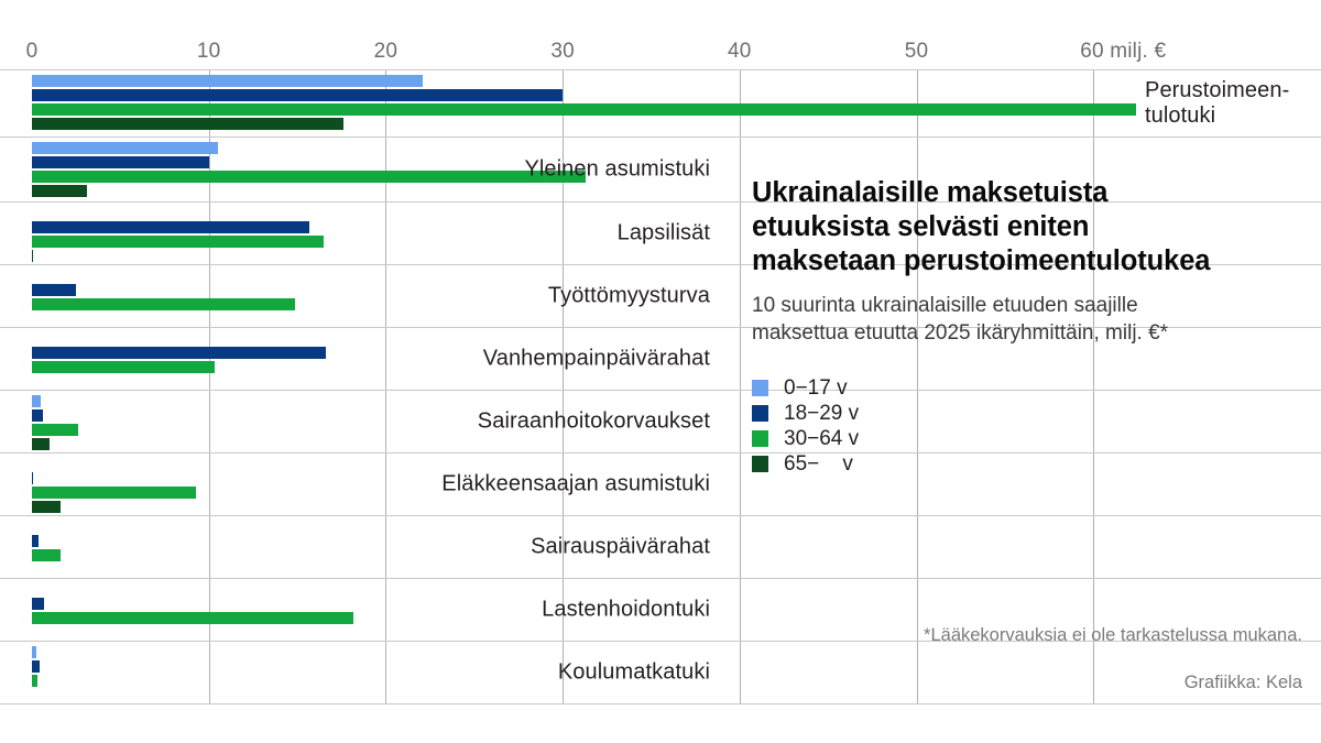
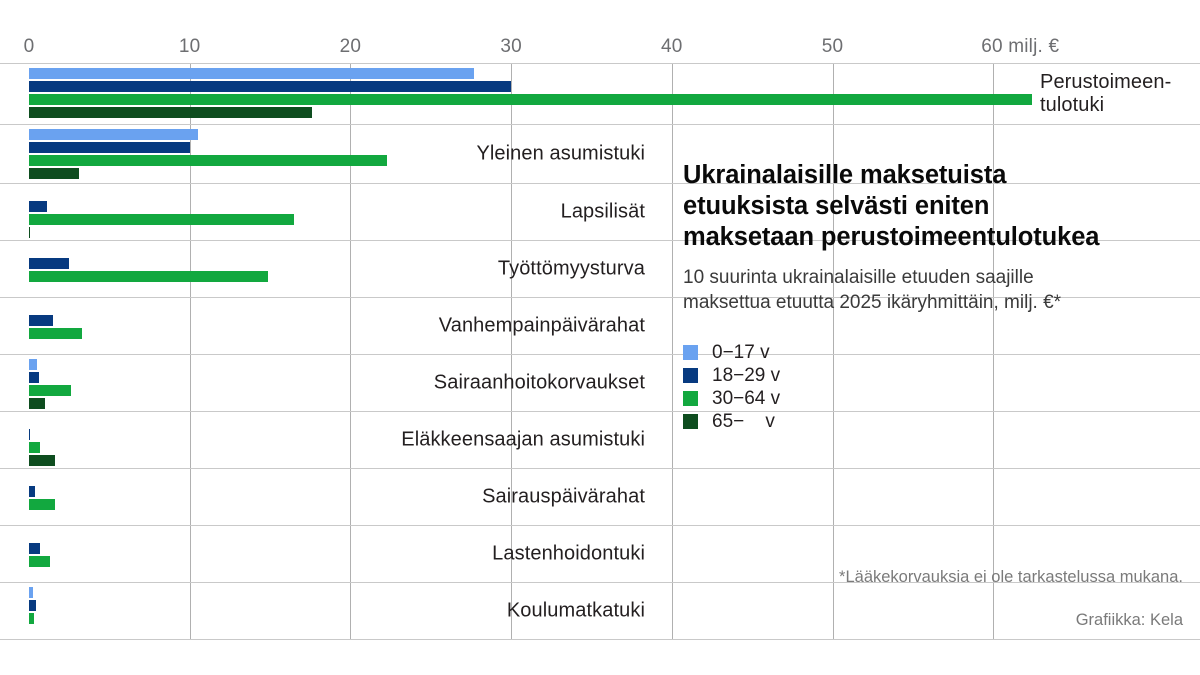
0−17 v/Perustoimeen- tulotuki: 22.1 -> 27.7
30−64 v/Yleinen asumistuki: 31.3 -> 22.3
18−29 v/Lapsilisät: 15.7 -> 1.1
18−29 v/Vanhempainpäivärahat: 16.6 -> 1.5
30−64 v/Vanhempainpäivärahat: 10.3 -> 3.3
30−64 v/Eläkkeensaajan asumistuki: 9.3 -> 0.7
30−64 v/Lastenhoidontuki: 18.2 -> 1.3
